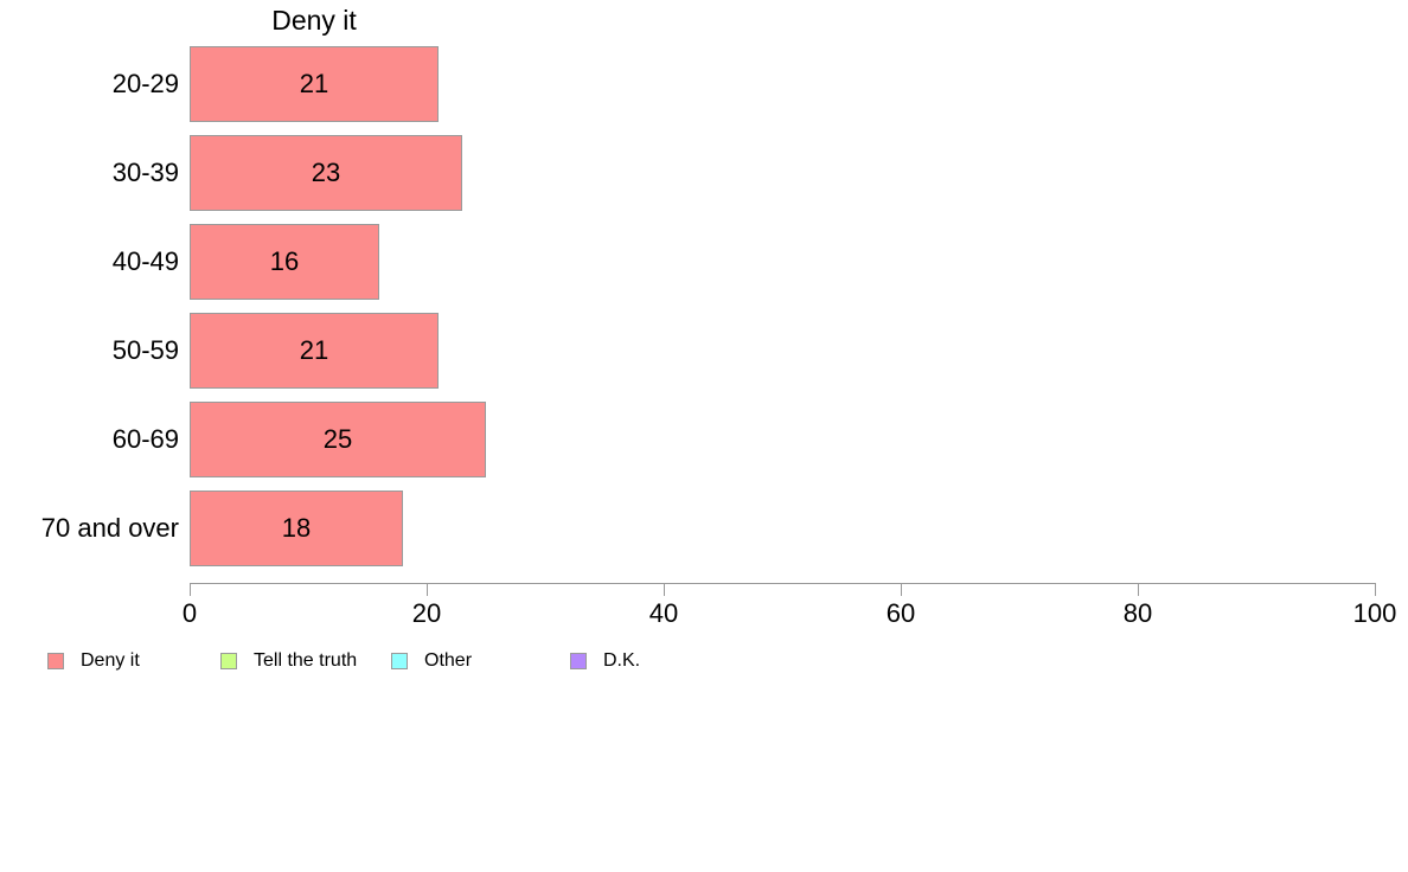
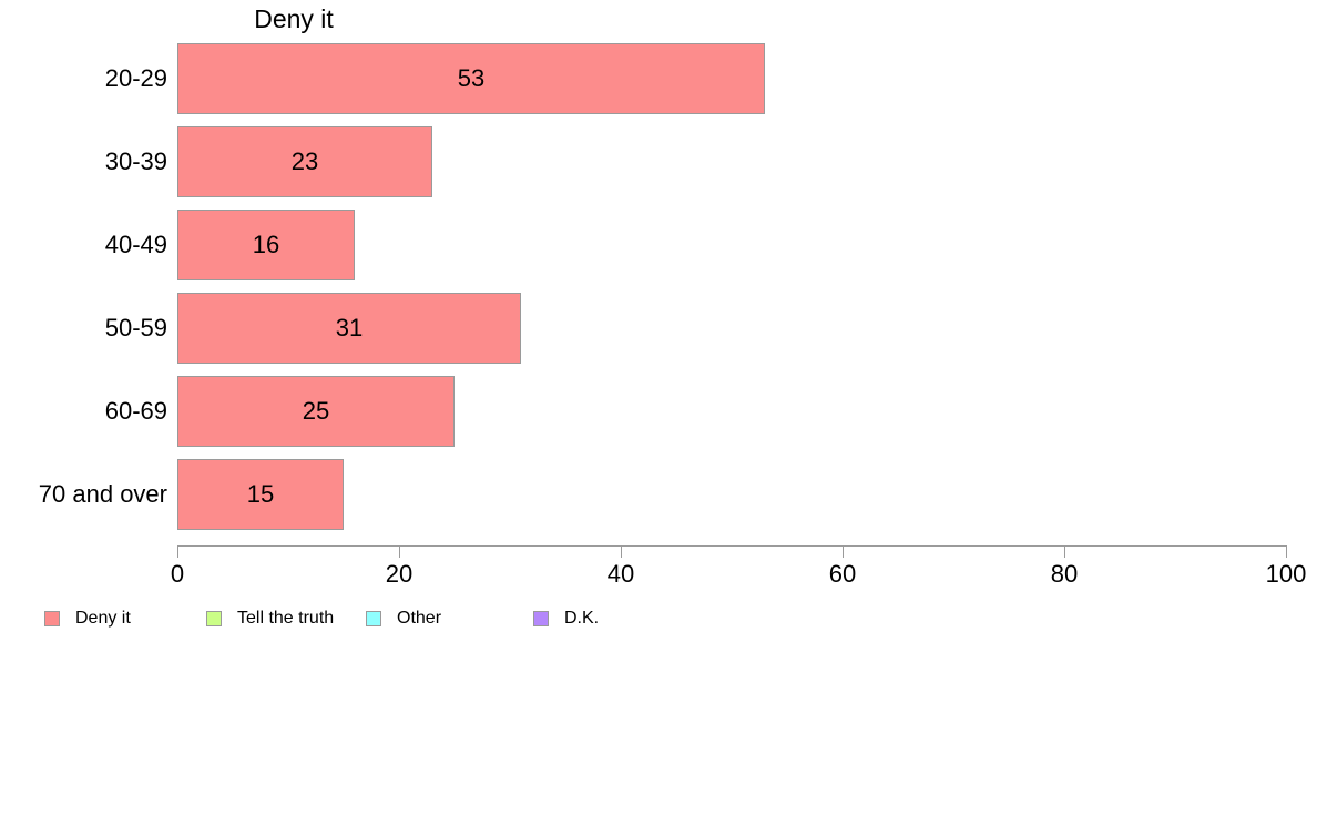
20-29: 21 -> 53
50-59: 21 -> 31
70 and over: 18 -> 15
